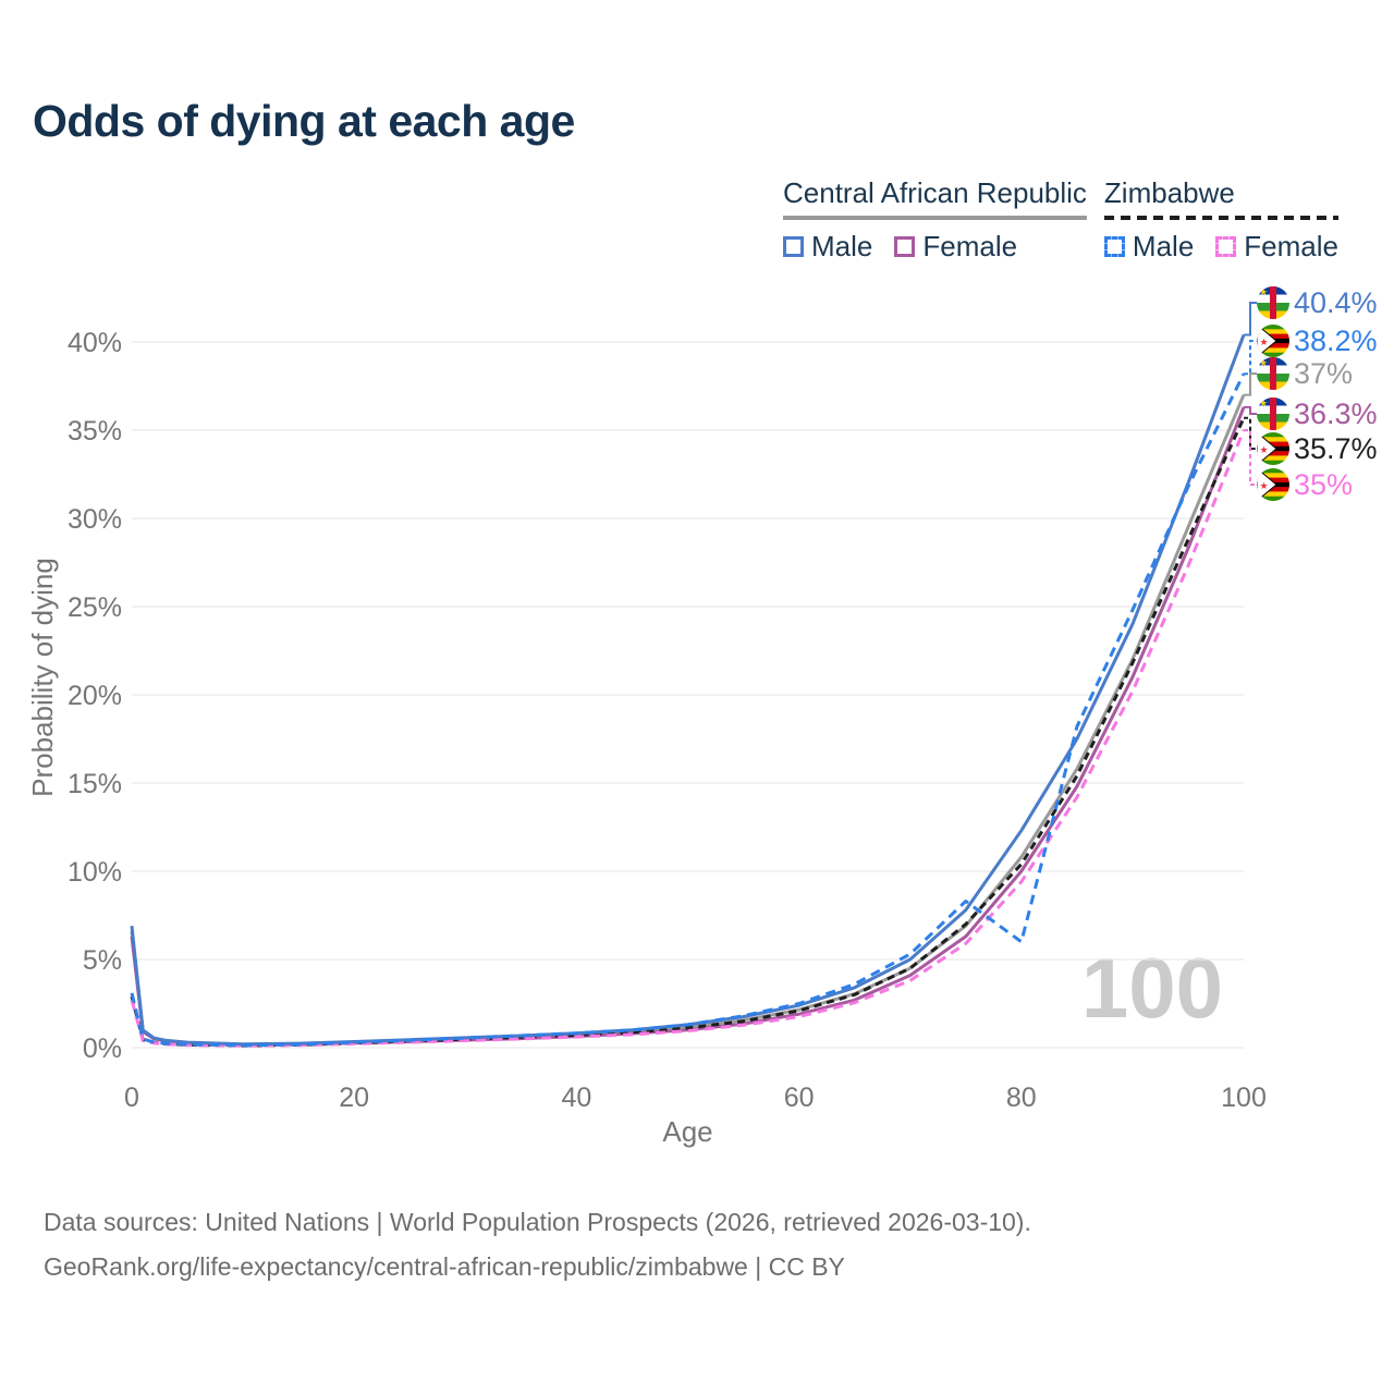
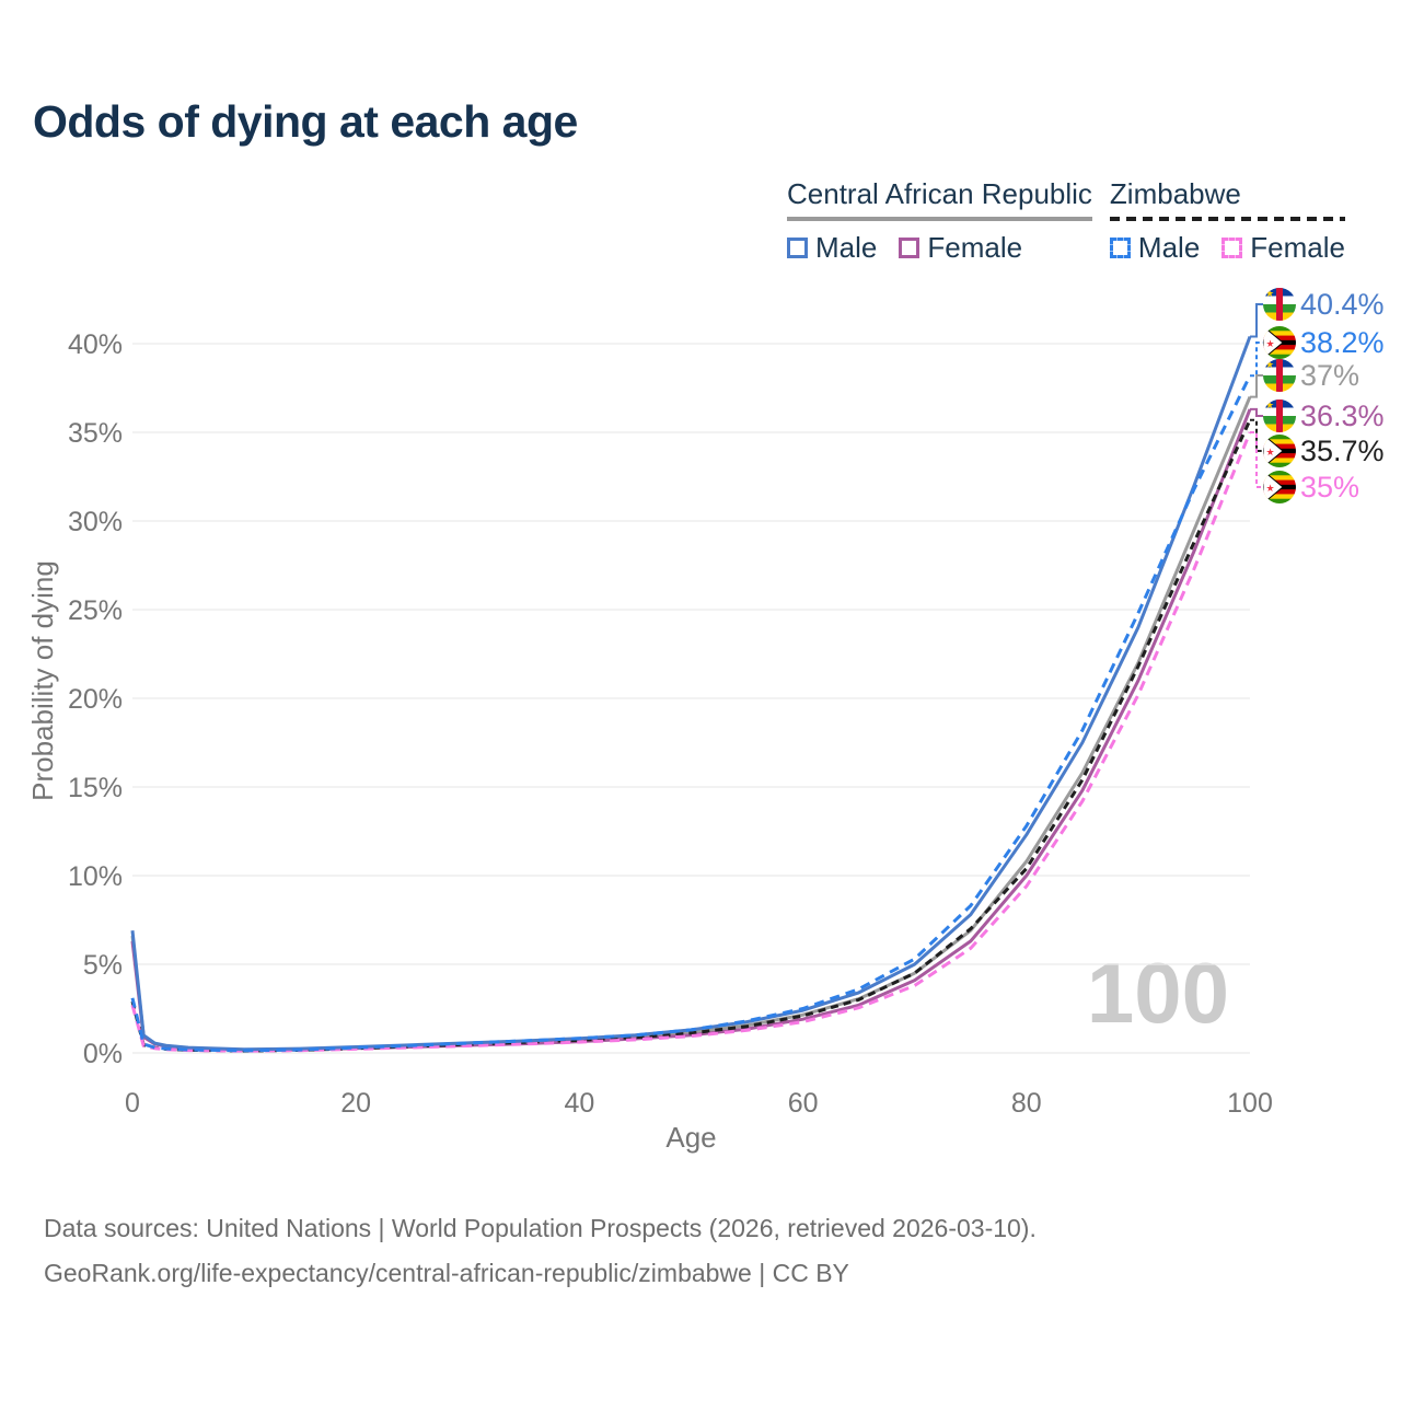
Zimbabwe Male/80: 6.0% -> 12.8%
